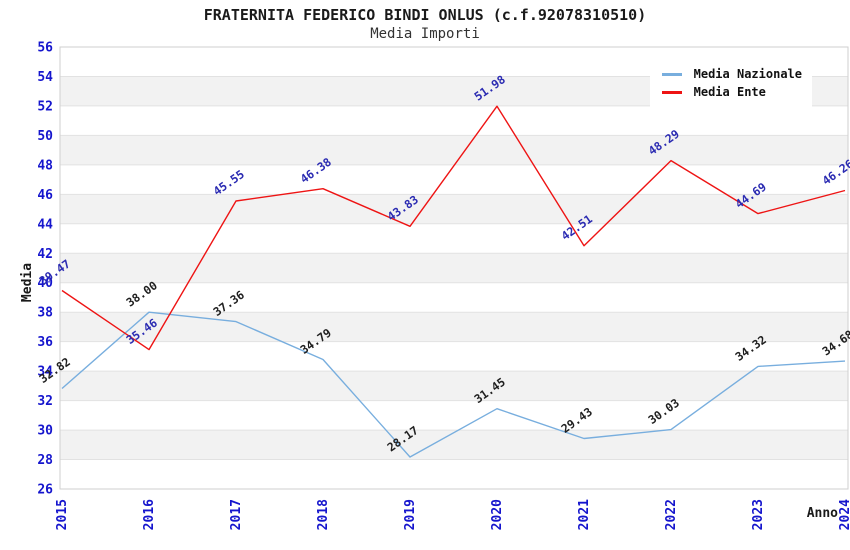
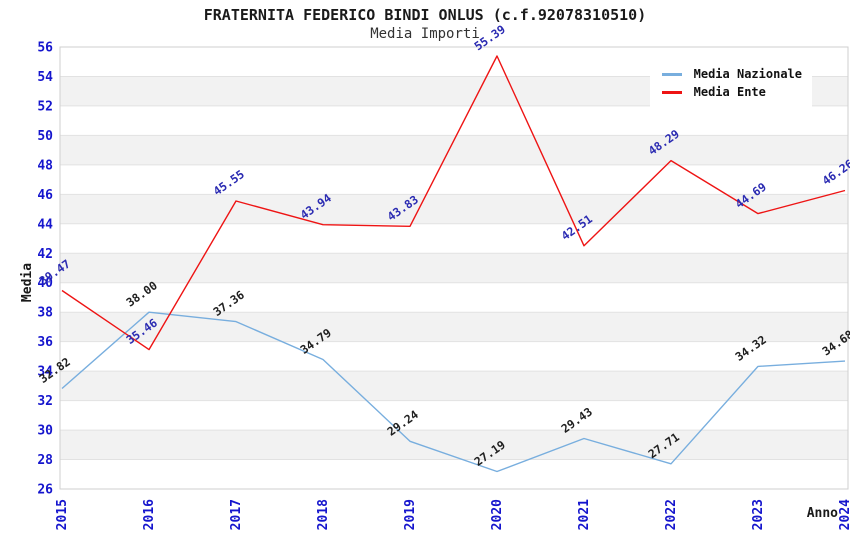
Media Ente/2018: 46.38 -> 43.94
Media Nazionale/2019: 28.17 -> 29.24
Media Nazionale/2020: 31.45 -> 27.19
Media Ente/2020: 51.98 -> 55.39
Media Nazionale/2022: 30.03 -> 27.71
